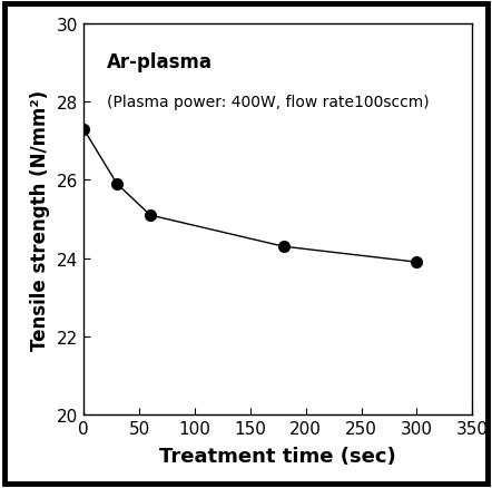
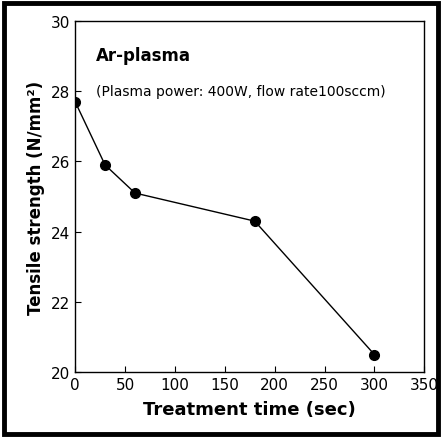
0: 27.3 -> 27.7
300: 23.9 -> 20.5
